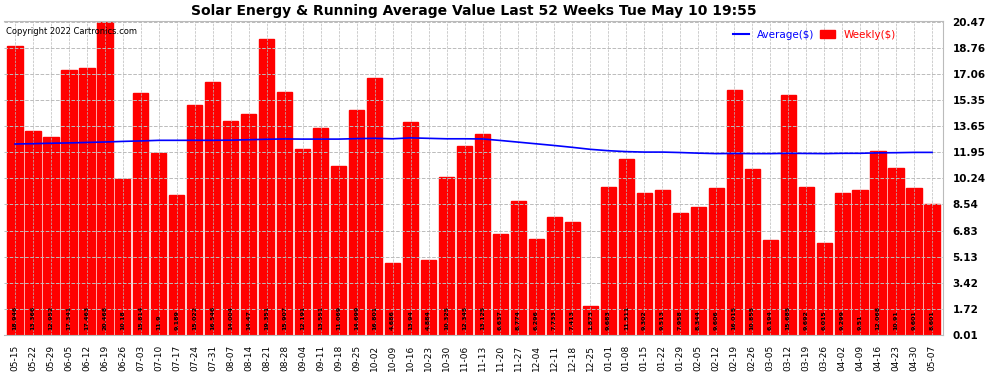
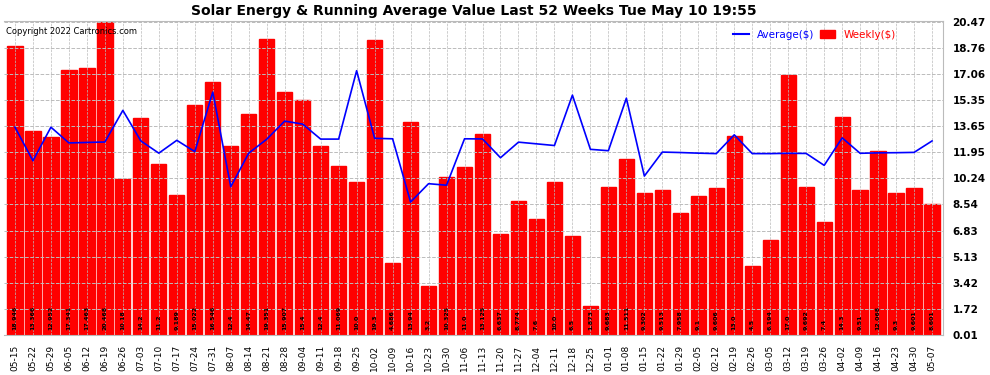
Average($)/05-15: 12.5 -> 13.6
Average($)/05-22: 12.5 -> 11.4
Average($)/05-29: 12.6 -> 13.6
Average($)/06-26: 12.7 -> 14.7
Weekly($)/07-03: 15.8 -> 14.2
Weekly($)/07-10: 11.9 -> 11.2
Average($)/07-10: 12.7 -> 11.9
Average($)/07-24: 12.7 -> 12.0
Average($)/07-31: 12.7 -> 15.9
Weekly($)/08-07: 14.0 -> 12.4
Average($)/08-07: 12.8 -> 9.7
Average($)/08-14: 12.8 -> 11.9
Average($)/08-28: 12.8 -> 14.0
Weekly($)/09-04: 12.2 -> 15.4
Average($)/09-04: 12.8 -> 13.8
Weekly($)/09-11: 13.6 -> 12.4
Weekly($)/09-25: 14.7 -> 10.0
Average($)/09-25: 12.8 -> 17.3
Weekly($)/10-02: 16.8 -> 19.3
Average($)/10-16: 12.9 -> 8.7
Weekly($)/10-23: 4.9 -> 3.2
Average($)/10-23: 12.9 -> 9.9
Average($)/10-30: 12.8 -> 9.8
Weekly($)/11-06: 12.3 -> 11.0
Average($)/11-20: 12.7 -> 11.6
Weekly($)/12-04: 6.3 -> 7.6
Weekly($)/12-11: 7.7 -> 10.0
Weekly($)/12-18: 7.4 -> 6.5
Average($)/12-18: 12.3 -> 15.7
Average($)/01-08: 12.0 -> 15.5
Average($)/01-15: 12.0 -> 10.4
Weekly($)/02-05: 8.3 -> 9.1
Weekly($)/02-19: 16.0 -> 13.0
Average($)/02-19: 11.9 -> 13.1
Weekly($)/02-26: 10.9 -> 4.5
Weekly($)/03-12: 15.7 -> 17.0
Weekly($)/03-26: 6.0 -> 7.4
Average($)/03-26: 11.9 -> 11.1
Weekly($)/04-02: 9.3 -> 14.3
Average($)/04-02: 11.9 -> 12.9
Weekly($)/04-23: 10.9 -> 9.3
Average($)/05-07: 11.9 -> 12.7
